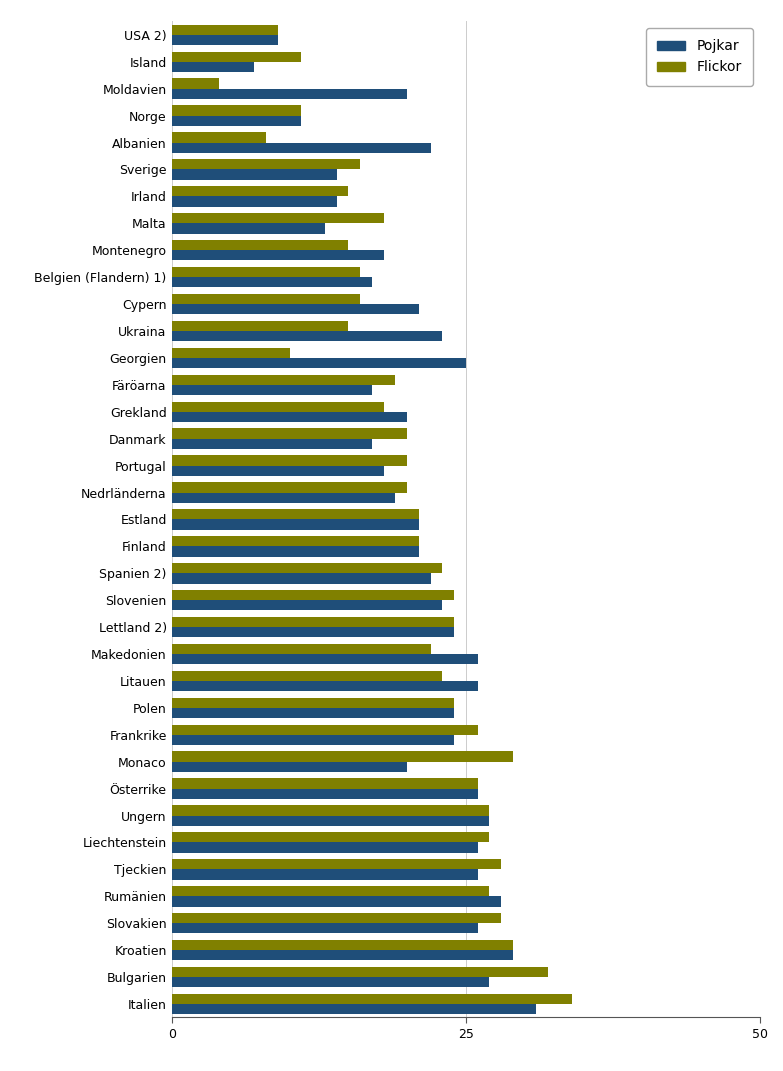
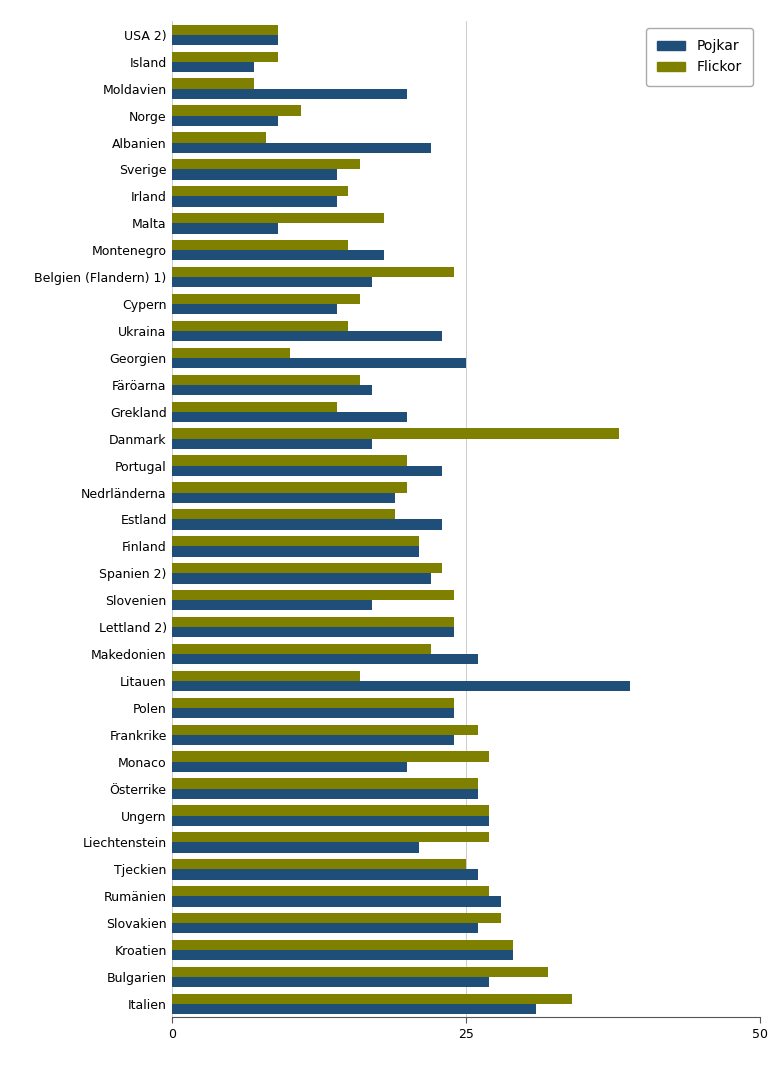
Flickor/Island: 11 -> 9
Flickor/Moldavien: 4 -> 7
Pojkar/Norge: 11 -> 9
Pojkar/Malta: 13 -> 9
Flickor/Belgien (Flandern) 1): 16 -> 24
Pojkar/Cypern: 21 -> 14
Flickor/Färöarna: 19 -> 16
Flickor/Grekland: 18 -> 14
Flickor/Danmark: 20 -> 38
Pojkar/Portugal: 18 -> 23
Flickor/Estland: 21 -> 19
Pojkar/Estland: 21 -> 23
Pojkar/Slovenien: 23 -> 17
Flickor/Litauen: 23 -> 16
Pojkar/Litauen: 26 -> 39
Flickor/Monaco: 29 -> 27
Pojkar/Liechtenstein: 26 -> 21
Flickor/Tjeckien: 28 -> 25
